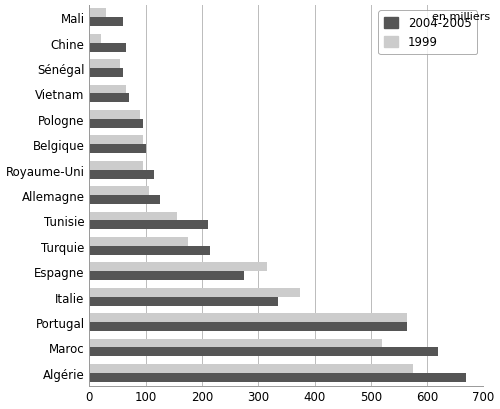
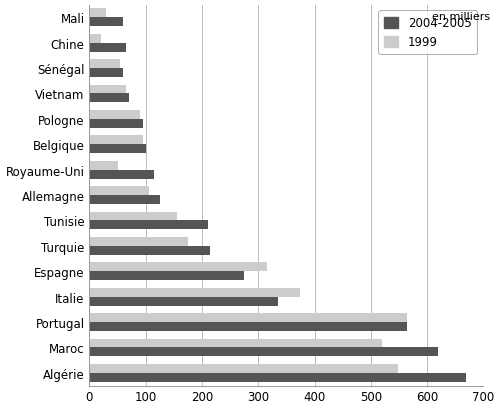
1999/Royaume-Uni: 95 -> 50
1999/Algérie: 575 -> 548
